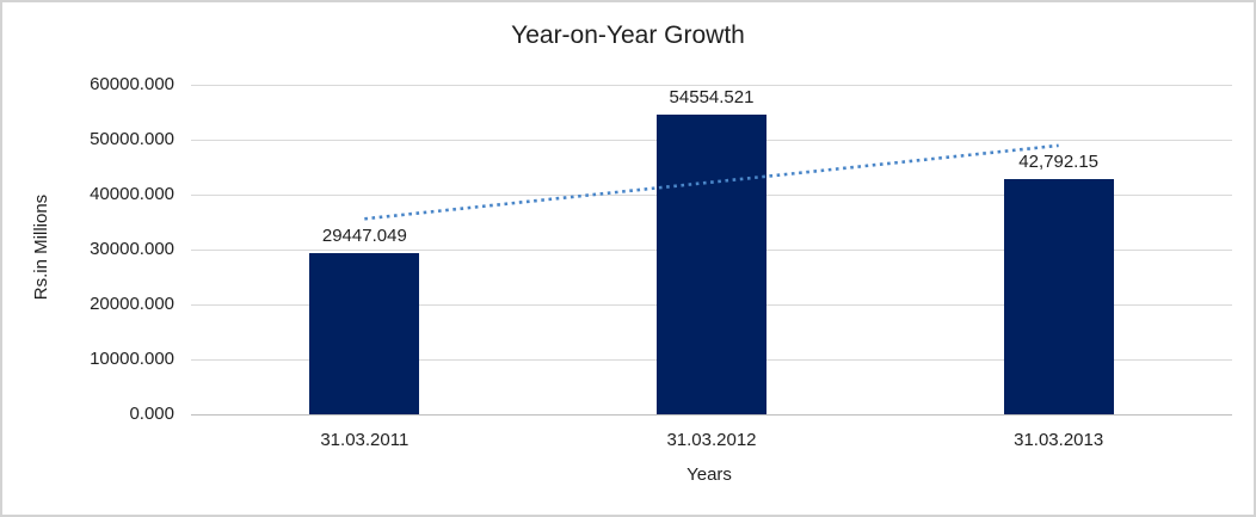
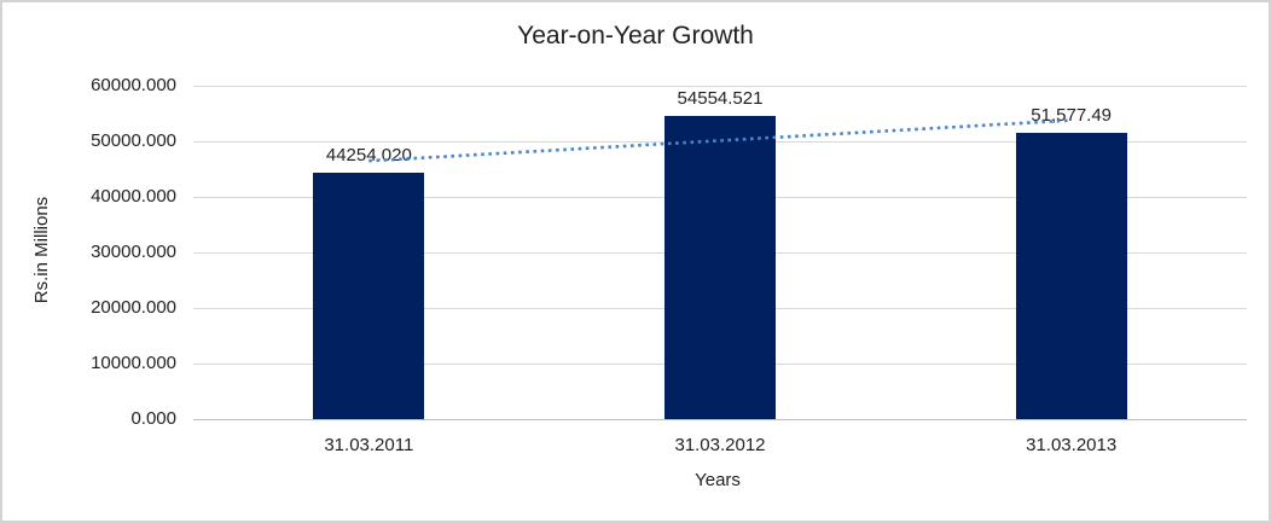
31.03.2011: 29447.049 -> 44254.020
31.03.2013: 42,792.15 -> 51,577.49
